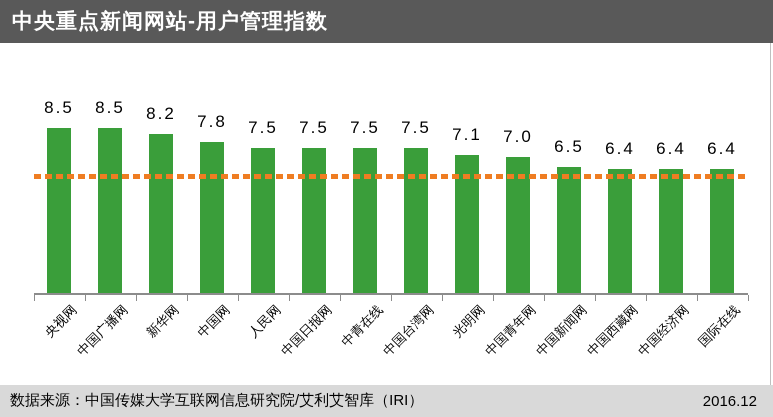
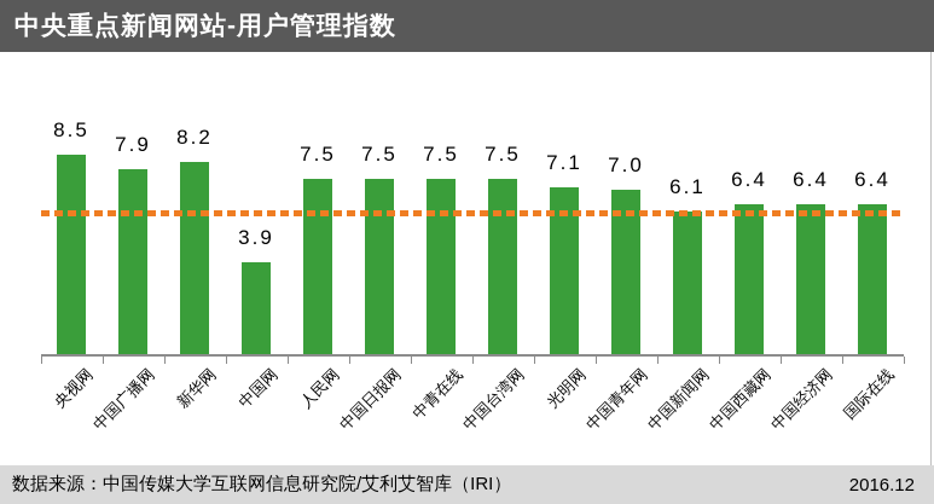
中国广播网: 8.5 -> 7.9
中国网: 7.8 -> 3.9
中国新闻网: 6.5 -> 6.1
